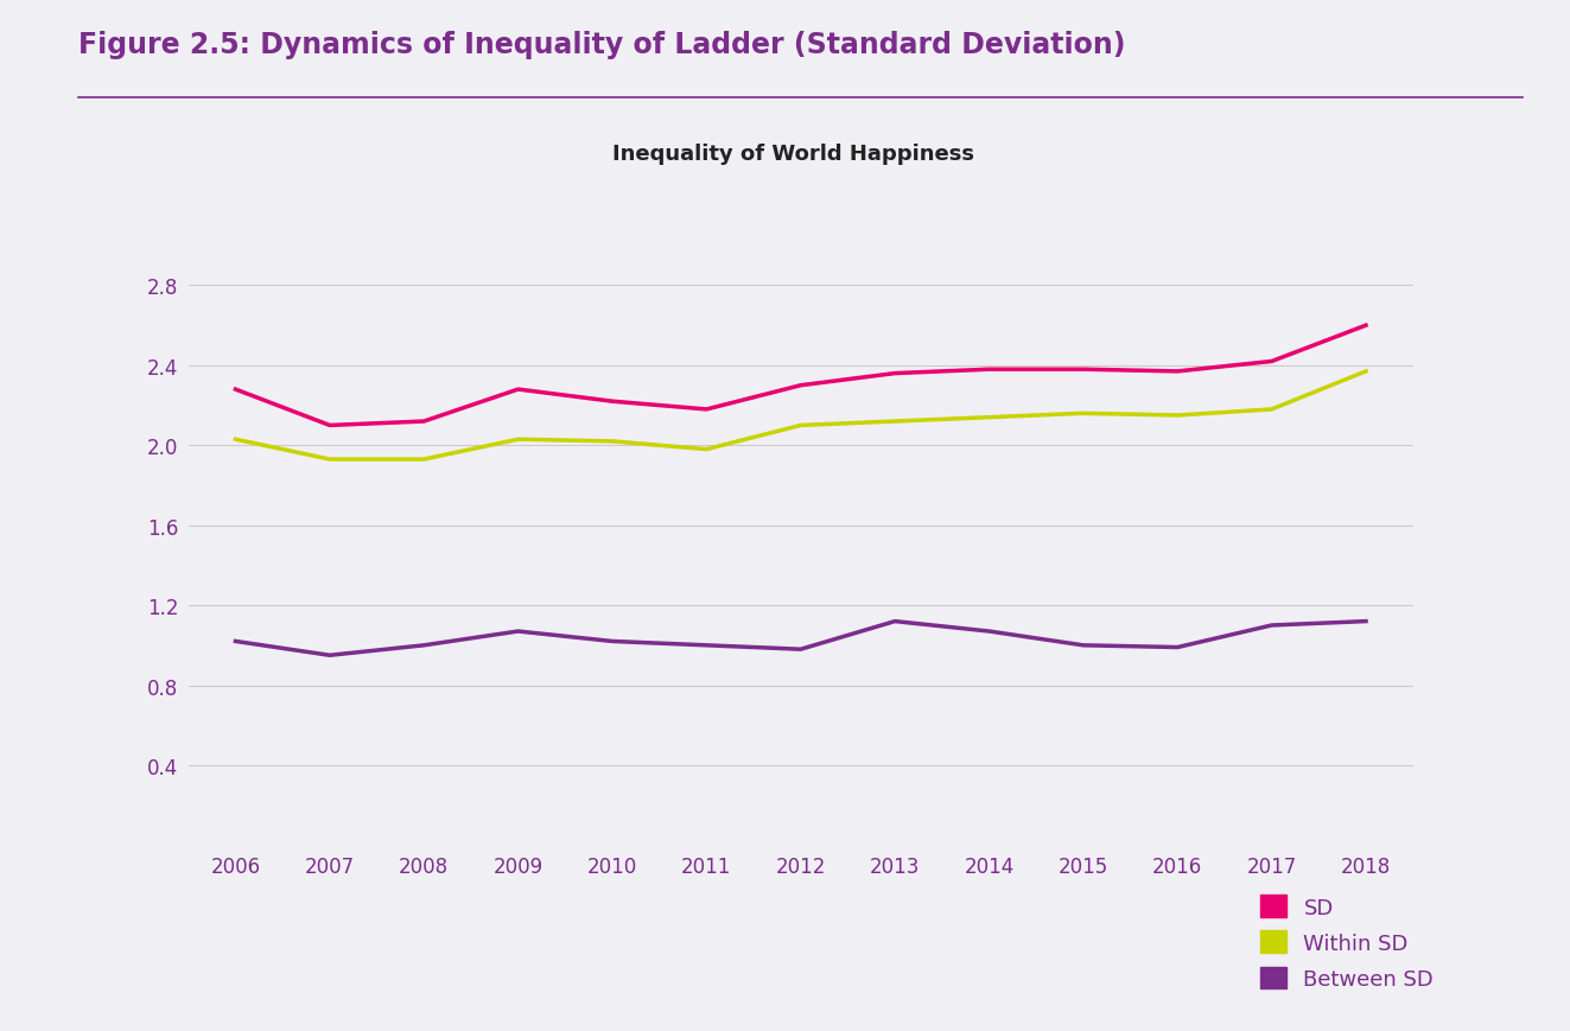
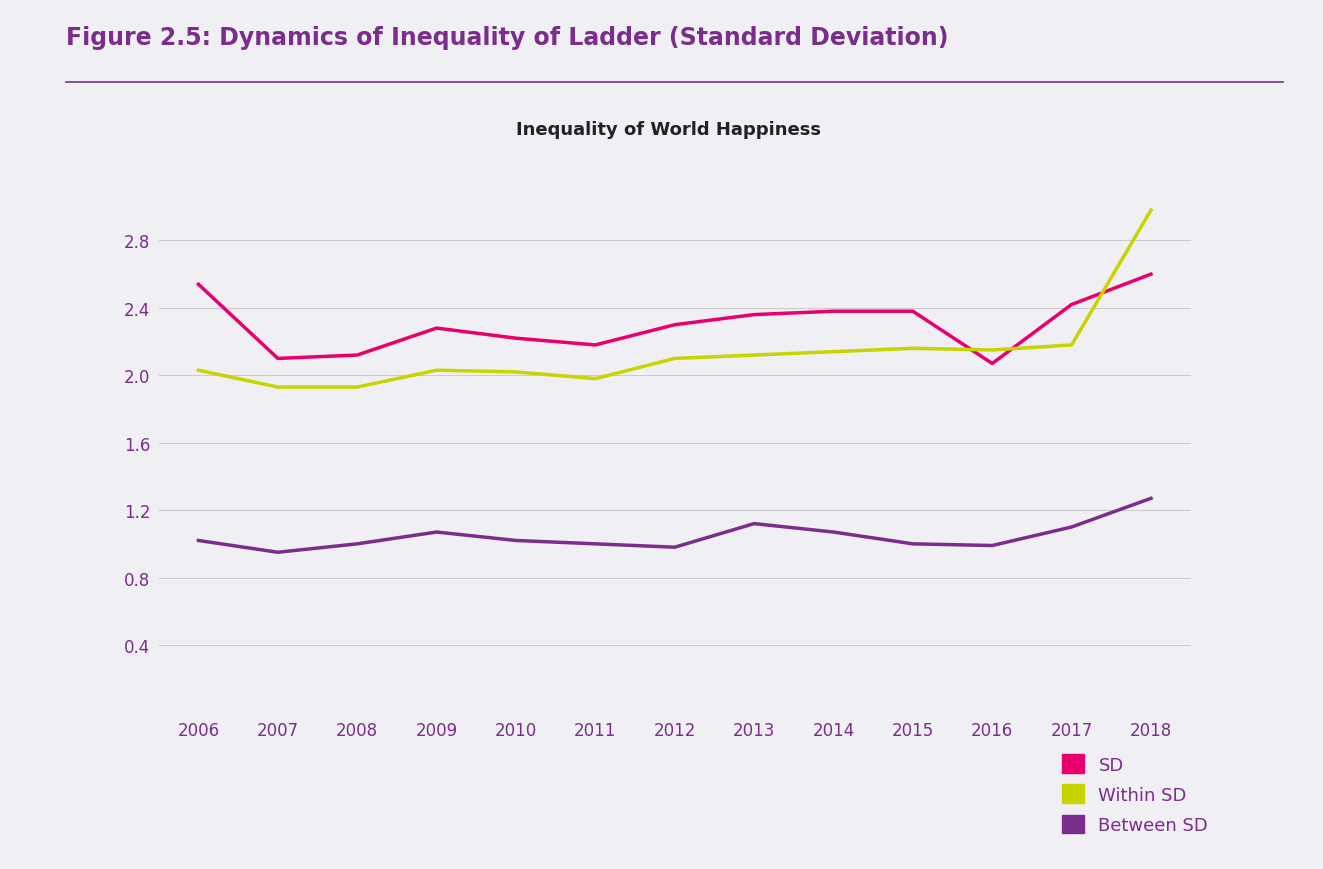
SD/2006: 2.28 -> 2.54
SD/2016: 2.37 -> 2.07
Within SD/2018: 2.37 -> 2.98
Between SD/2018: 1.12 -> 1.27
